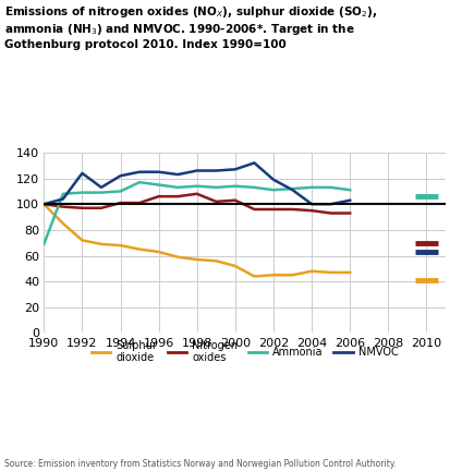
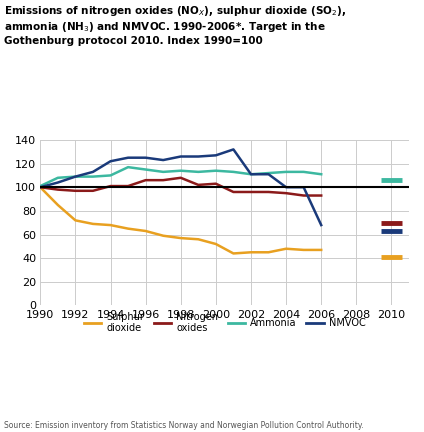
Ammonia/1990: 69 -> 101
NMVOC/1992: 124 -> 109
NMVOC/2002: 119 -> 111
NMVOC/2006: 103 -> 68
